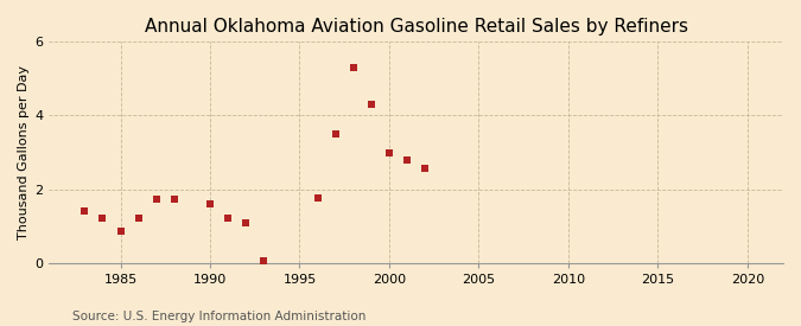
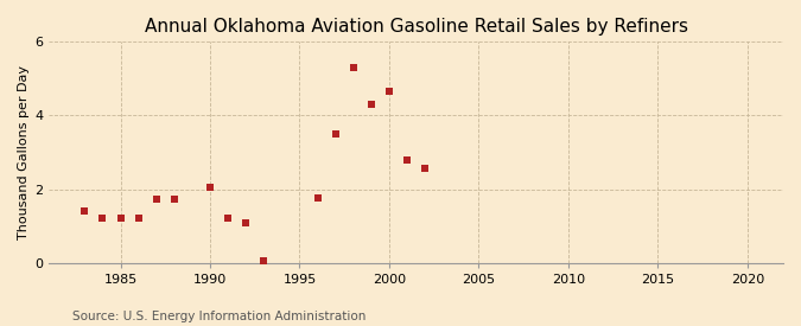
1985: 0.85 -> 1.20
1990: 1.60 -> 2.05
2000: 3.00 -> 4.65
